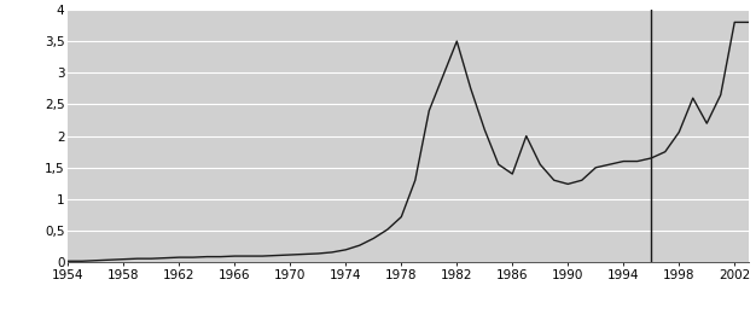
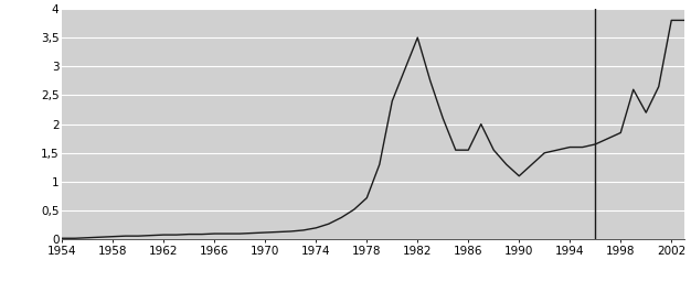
1986: 1,40 -> 1,55
1990: 1,24 -> 1,10
1998: 2,06 -> 1,85
